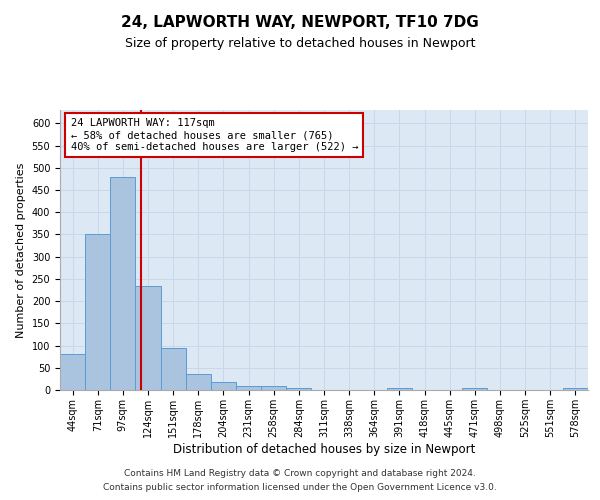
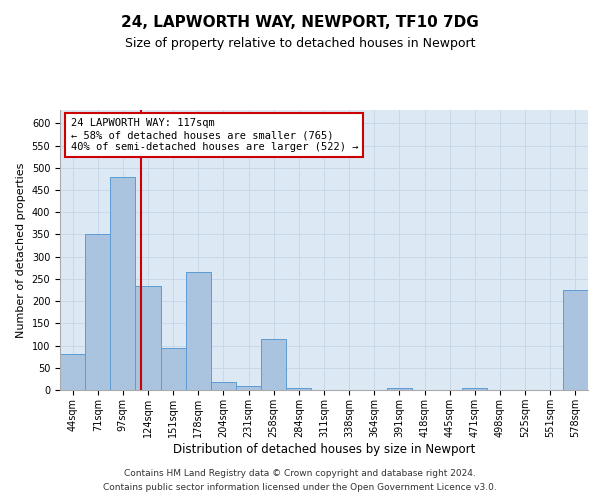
178sqm: 37 -> 265
258sqm: 8 -> 115
578sqm: 5 -> 225
